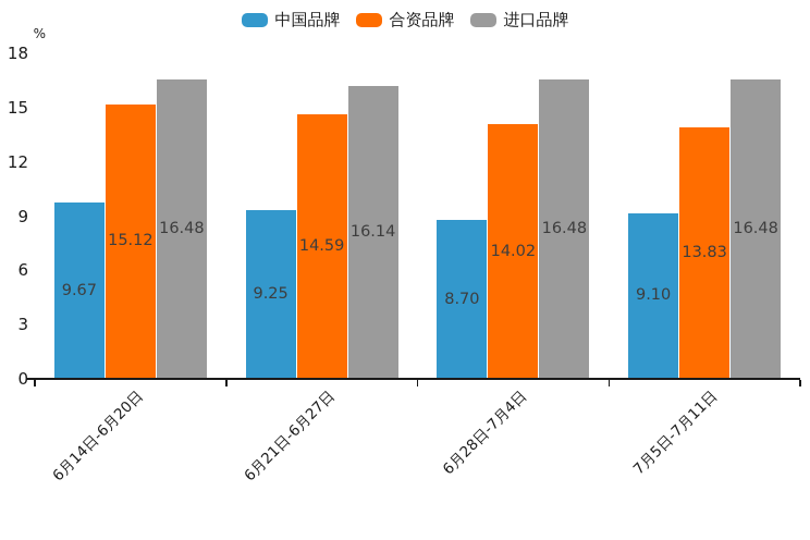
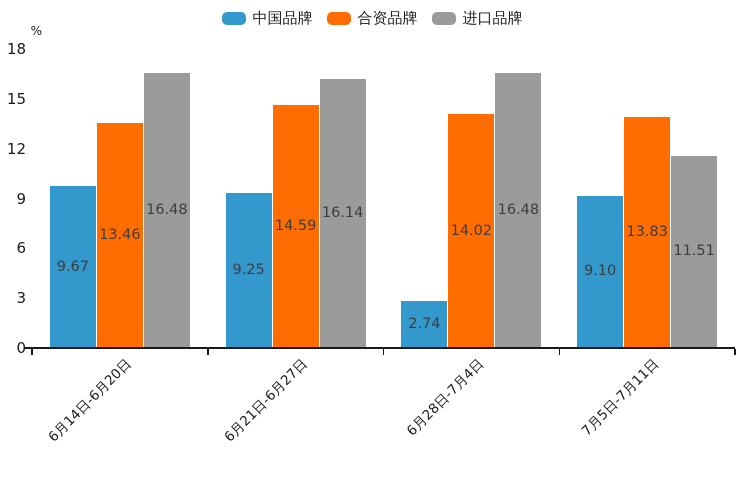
合资品牌/6月14日-6月20日: 15.12 -> 13.46
中国品牌/6月28日-7月4日: 8.70 -> 2.74
进口品牌/7月5日-7月11日: 16.48 -> 11.51
